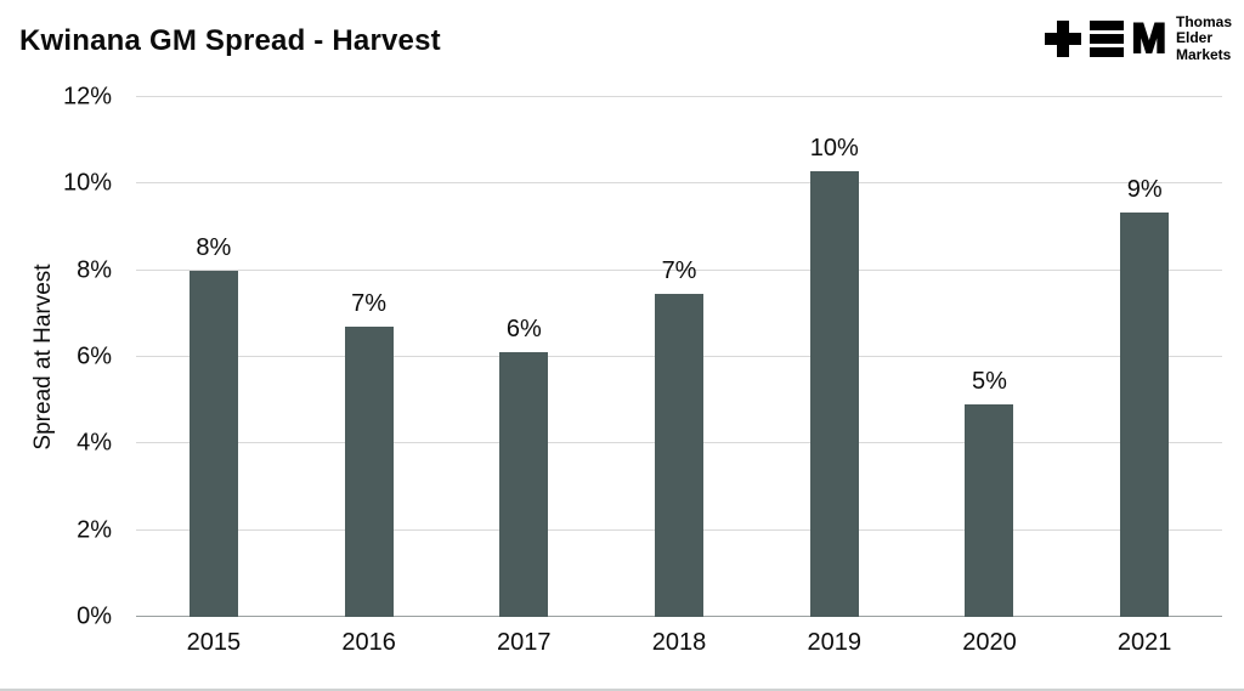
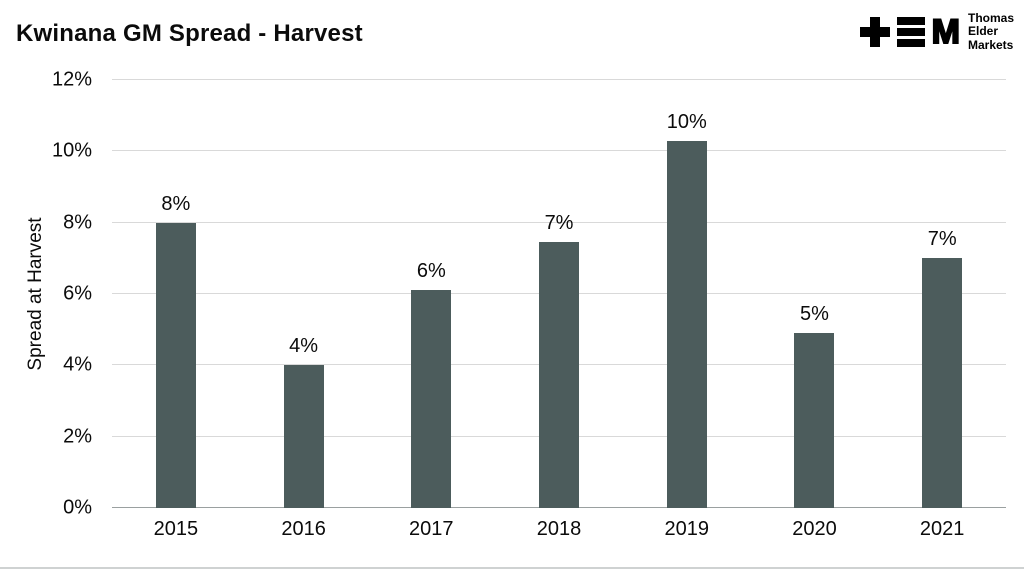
2016: 7% -> 4%
2021: 9% -> 7%
